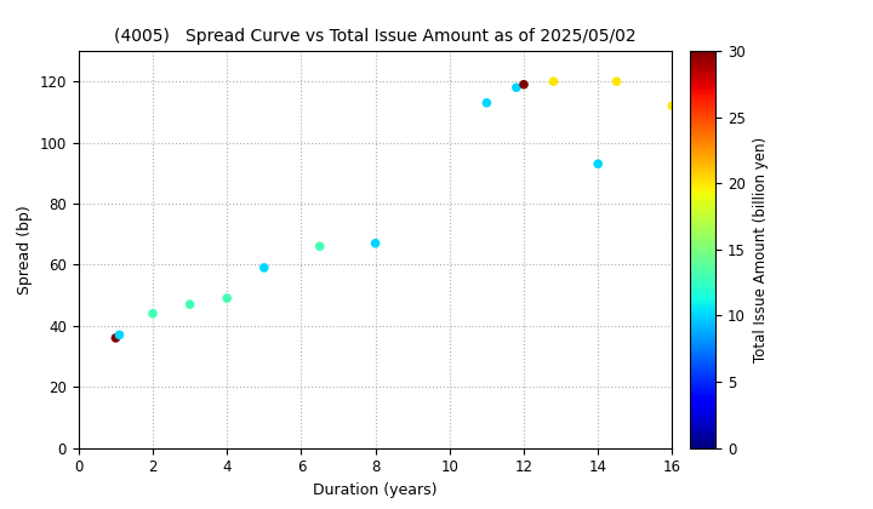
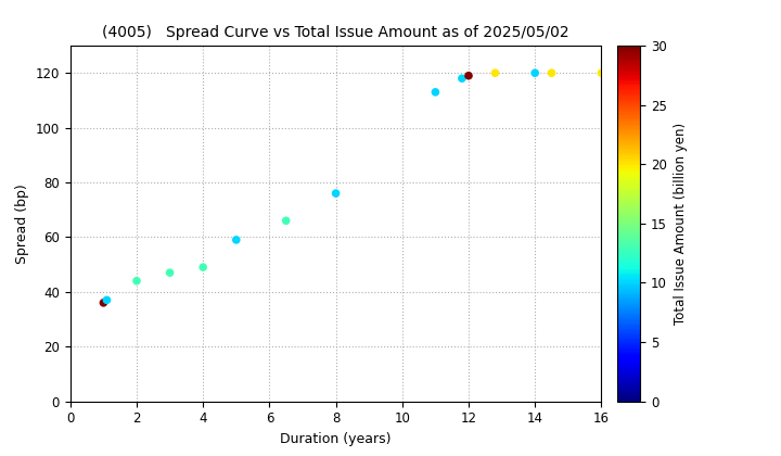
8: 67 -> 76
14: 93 -> 120
16: 112 -> 120
